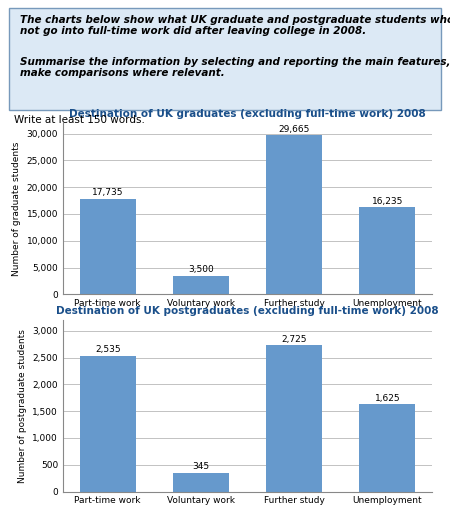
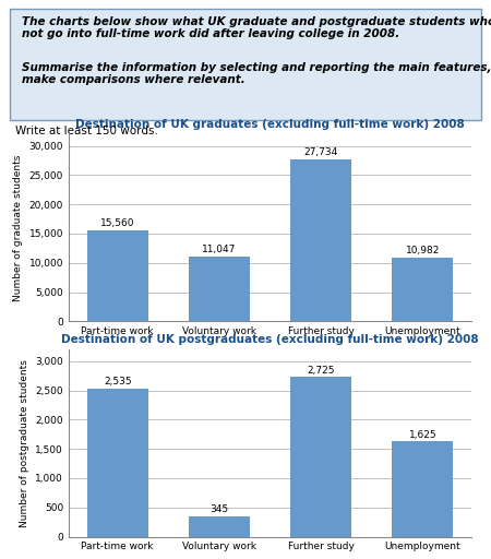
Destination of UK graduates (excluding full-time work) 2008/Part-time work: 17,735 -> 15,560
Destination of UK graduates (excluding full-time work) 2008/Voluntary work: 3,500 -> 11,047
Destination of UK graduates (excluding full-time work) 2008/Further study: 29,665 -> 27,734
Destination of UK graduates (excluding full-time work) 2008/Unemployment: 16,235 -> 10,982
